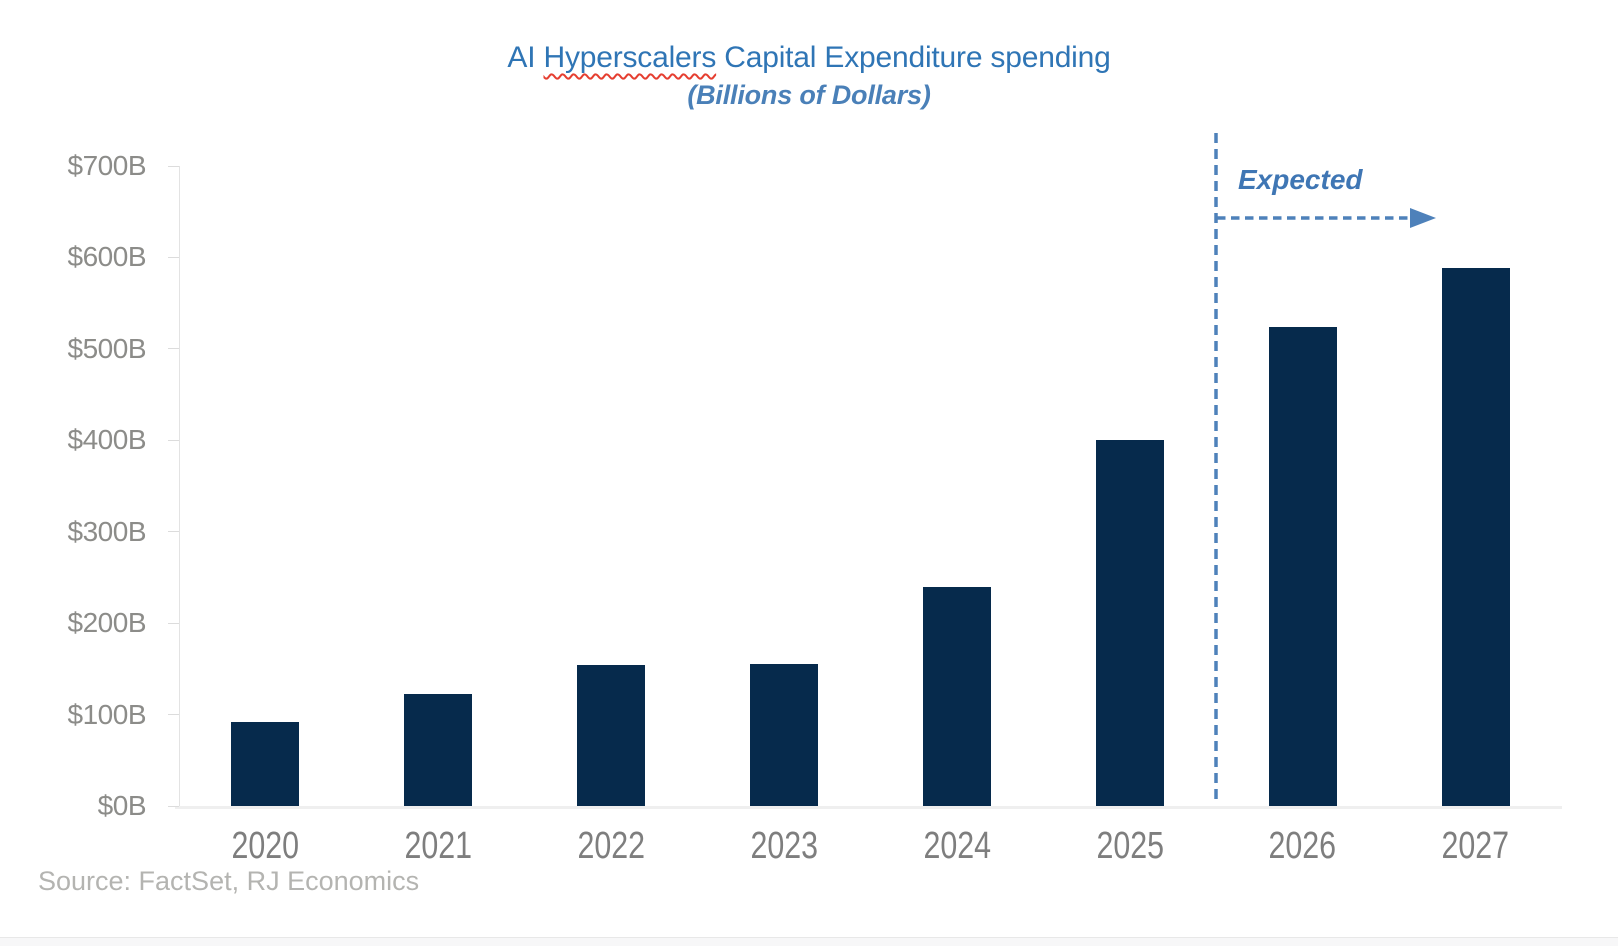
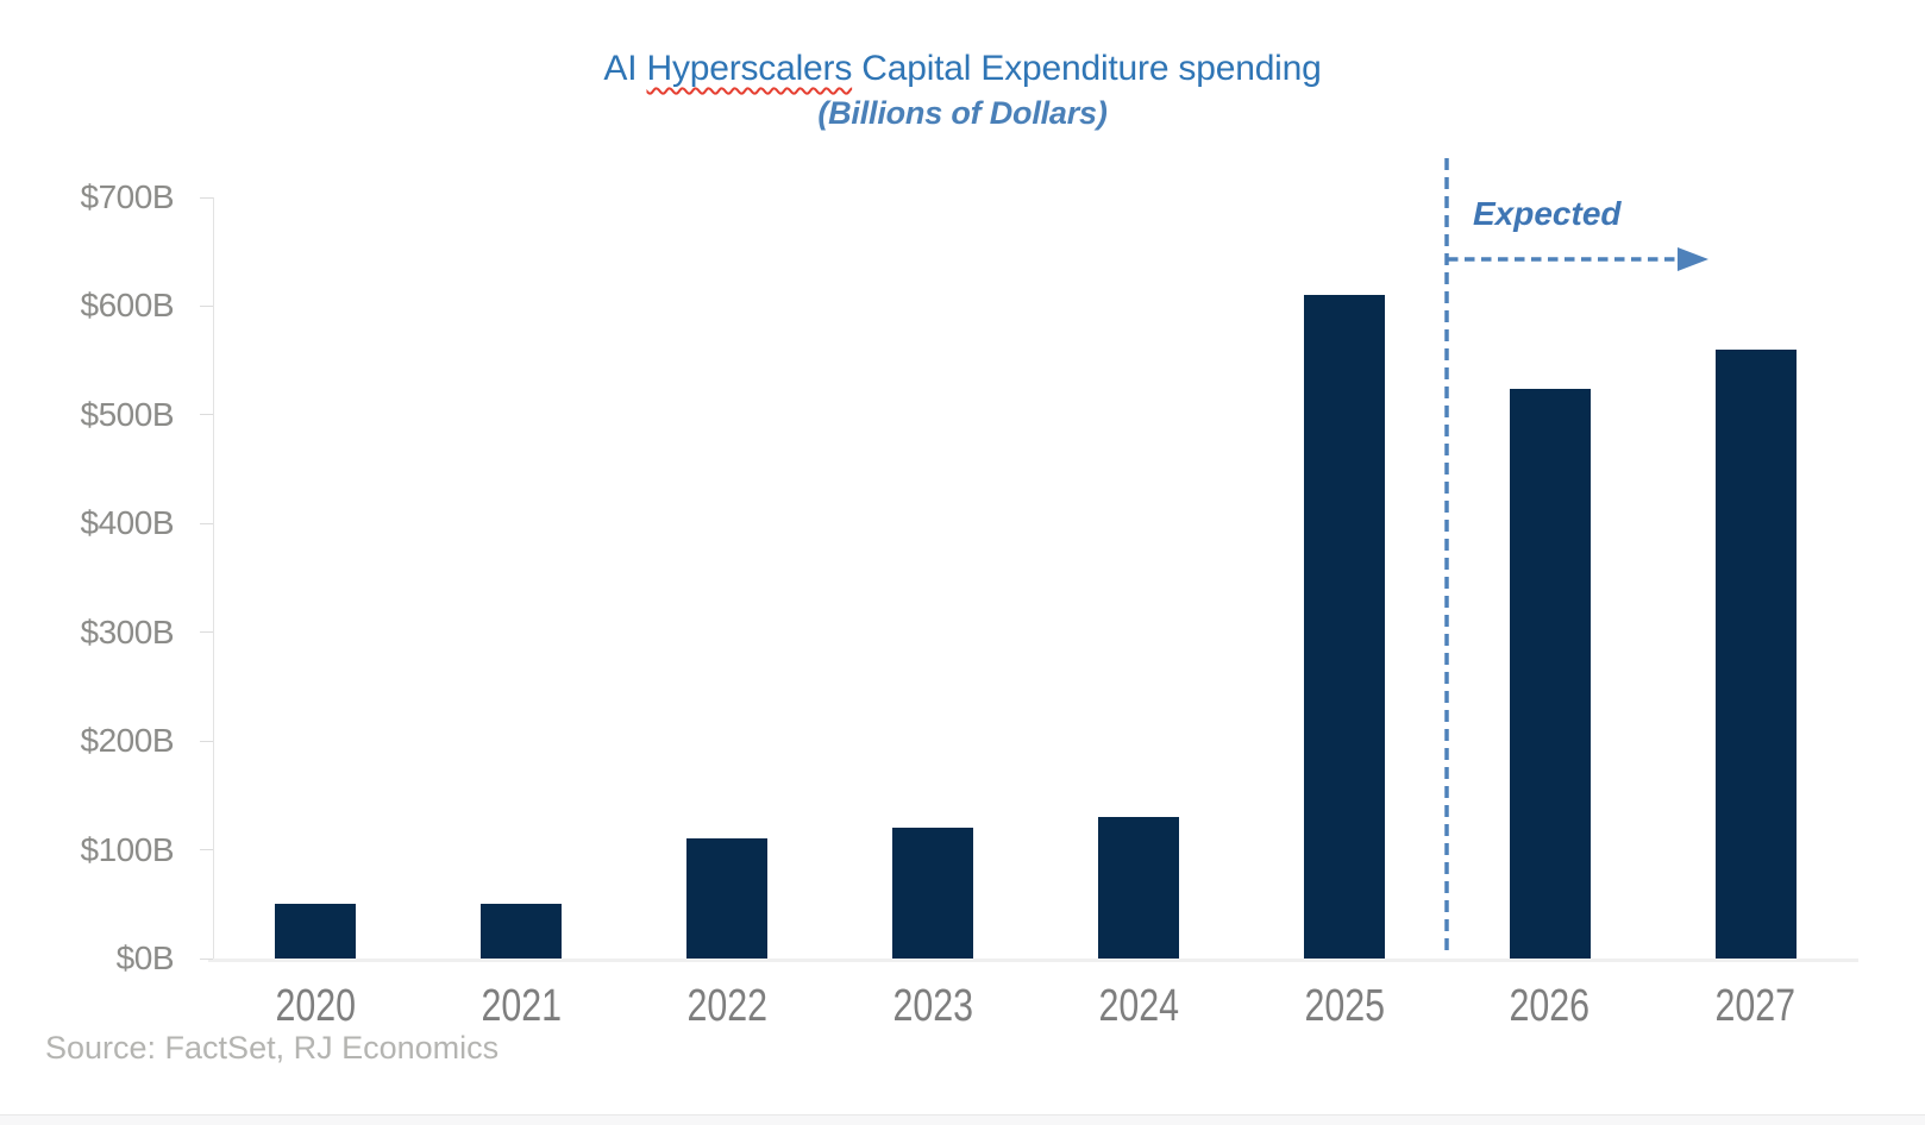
2020: $90B -> $50B
2021: $120B -> $50B
2022: $150B -> $110B
2023: $160B -> $120B
2024: $240B -> $130B
2025: $400B -> $610B
2027: $590B -> $560B
